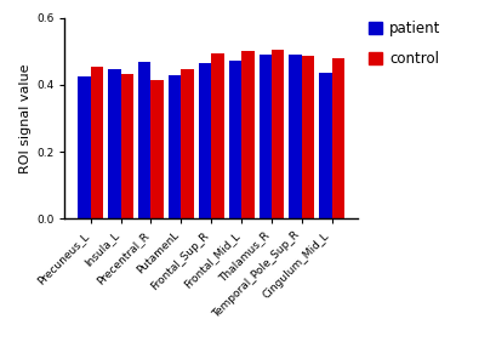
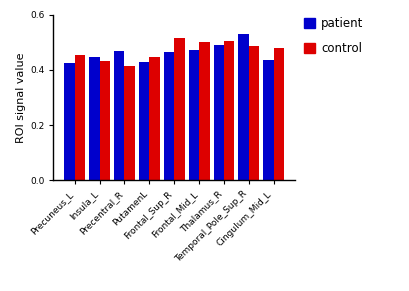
control/Frontal_Sup_R: 0.495 -> 0.515
patient/Temporal_Pole_Sup_R: 0.490 -> 0.530
